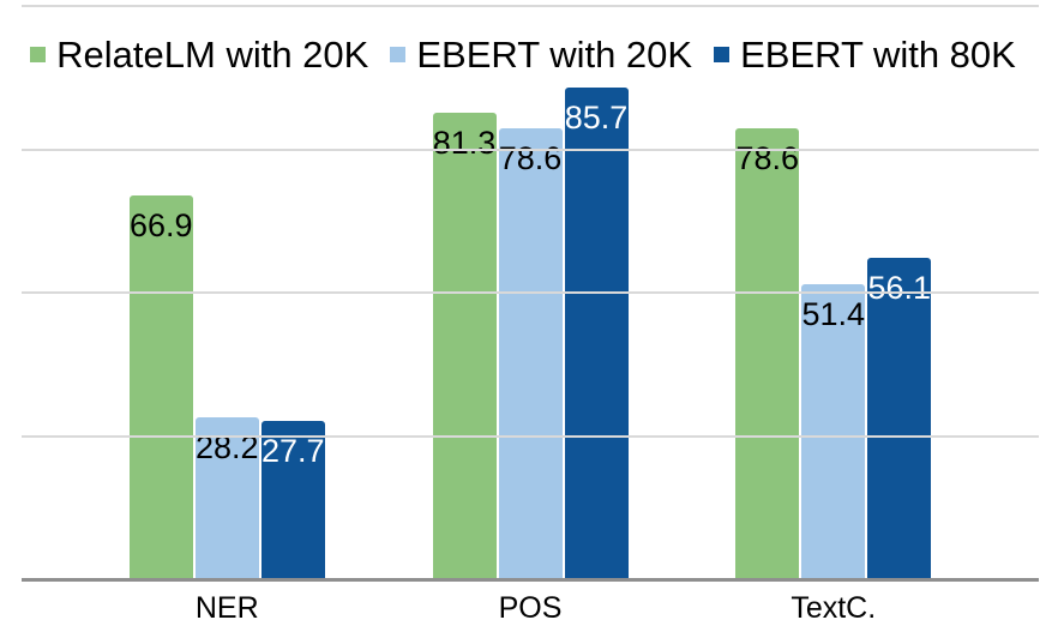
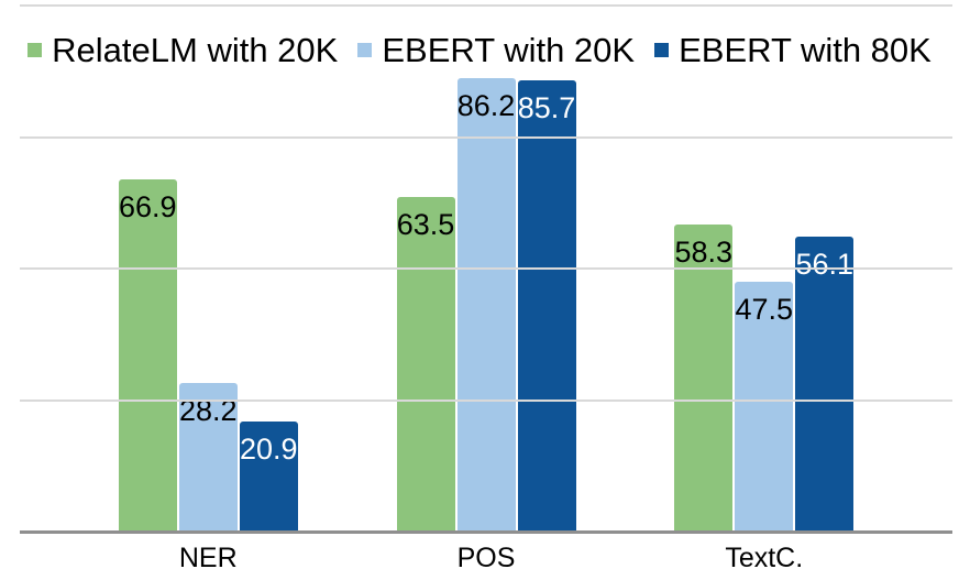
EBERT with 80K/NER: 27.7 -> 20.9
RelateLM with 20K/POS: 81.3 -> 63.5
EBERT with 20K/POS: 78.6 -> 86.2
RelateLM with 20K/TextC.: 78.6 -> 58.3
EBERT with 20K/TextC.: 51.4 -> 47.5
